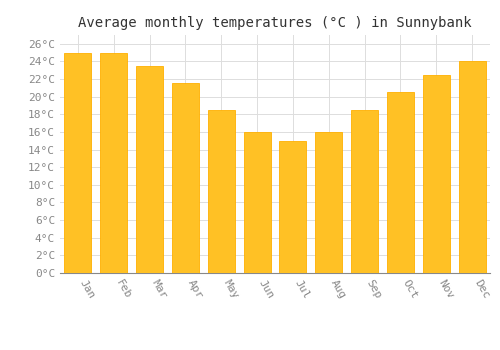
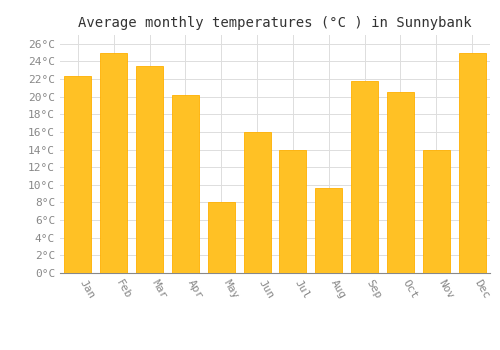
Jan: 25.0°C -> 22.4°C
Apr: 21.5°C -> 20.2°C
May: 18.5°C -> 8.0°C
Jul: 15.0°C -> 14.0°C
Aug: 16.0°C -> 9.6°C
Sep: 18.5°C -> 21.8°C
Nov: 22.5°C -> 14.0°C
Dec: 24.0°C -> 25.0°C
